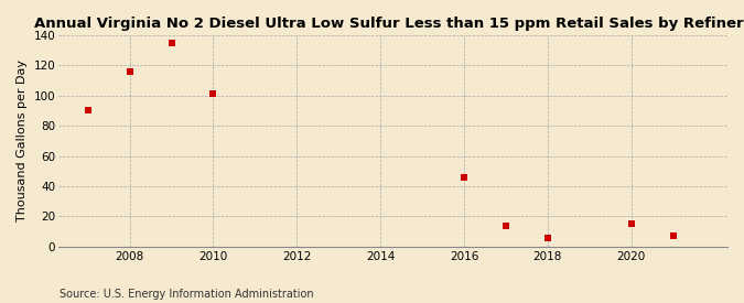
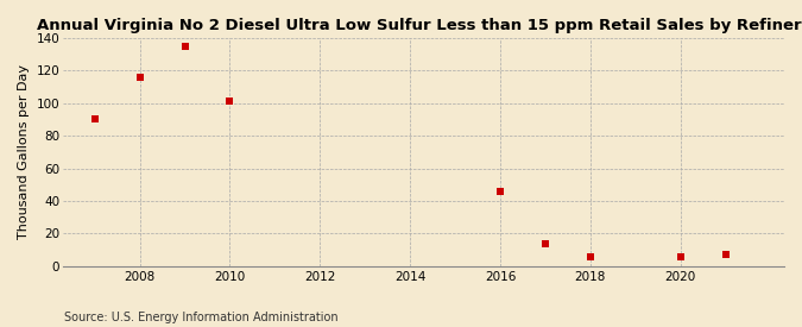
2020: 15 -> 6
